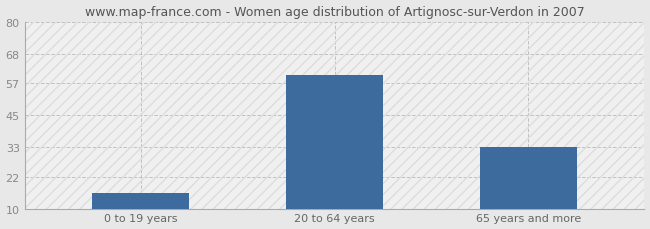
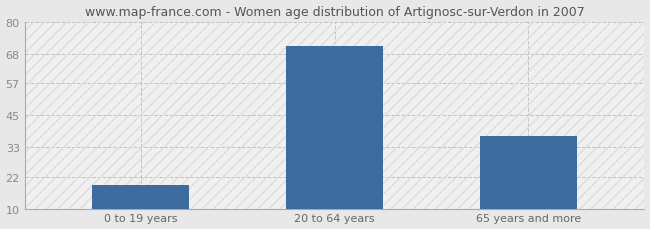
0 to 19 years: 16 -> 19
20 to 64 years: 60 -> 71
65 years and more: 33 -> 37
